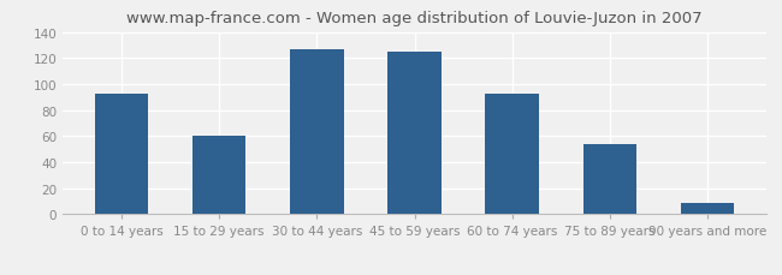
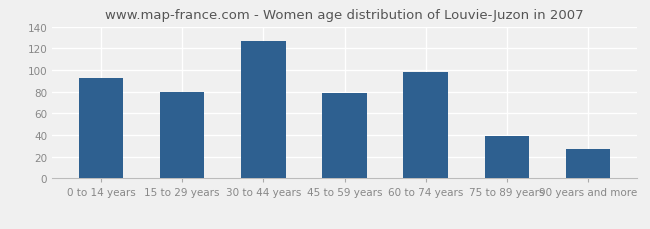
15 to 29 years: 60 -> 80
45 to 59 years: 125 -> 79
60 to 74 years: 93 -> 98
75 to 89 years: 54 -> 39
90 years and more: 9 -> 27
